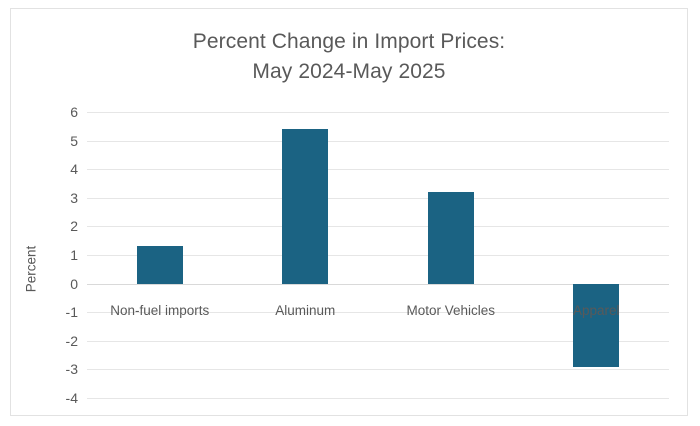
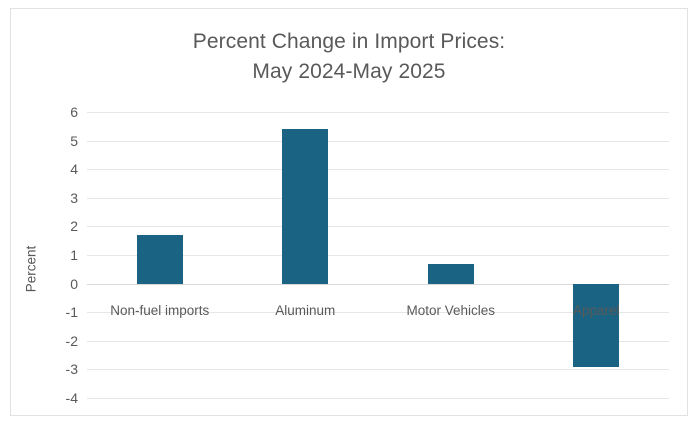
Non-fuel imports: 1.3 -> 1.7
Motor Vehicles: 3.2 -> 0.7
